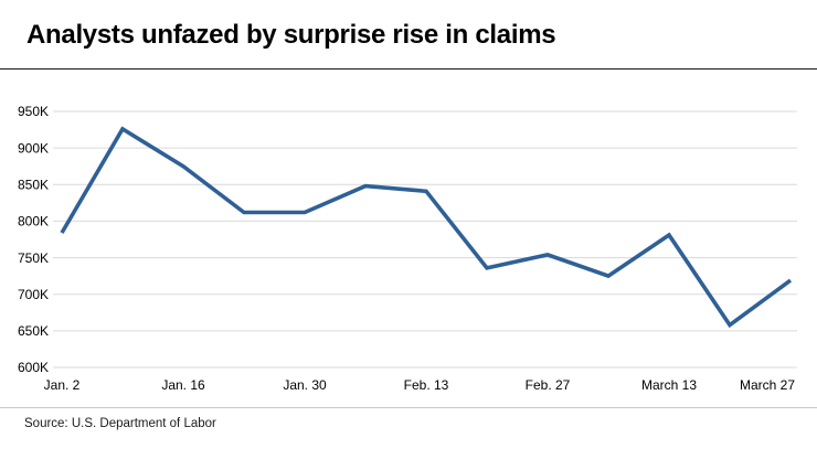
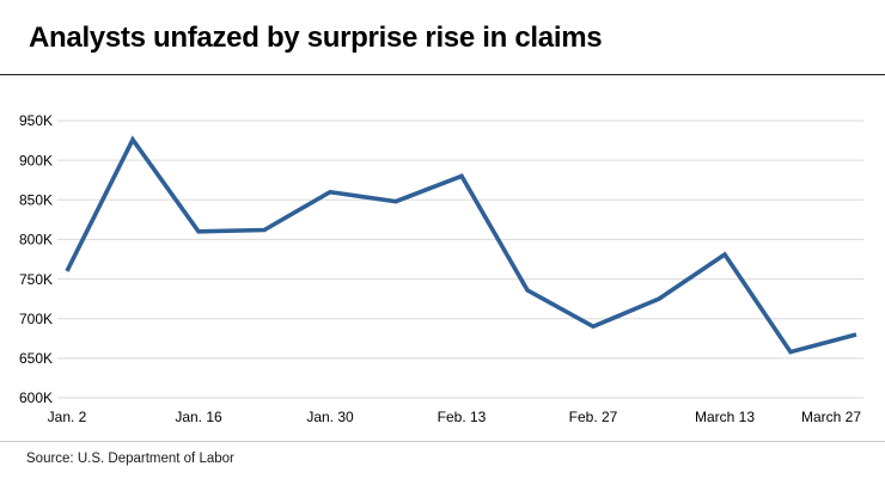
Jan. 2: 780K -> 760K
Jan. 16: 880K -> 810K
Jan. 30: 810K -> 860K
Feb. 13: 840K -> 880K
Feb. 27: 750K -> 690K
March 27: 720K -> 680K
